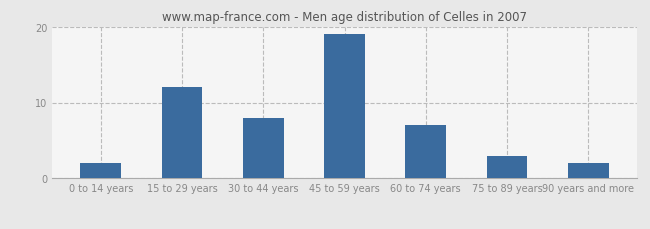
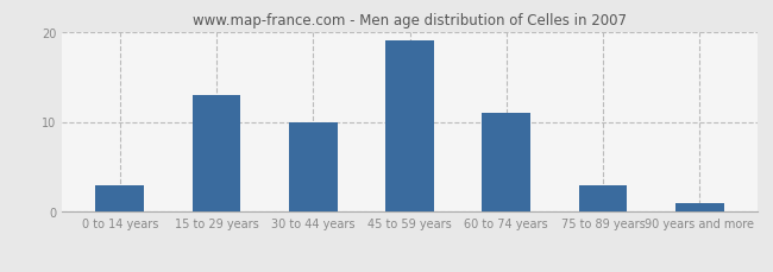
0 to 14 years: 2 -> 3
15 to 29 years: 12 -> 13
30 to 44 years: 8 -> 10
60 to 74 years: 7 -> 11
90 years and more: 2 -> 1
